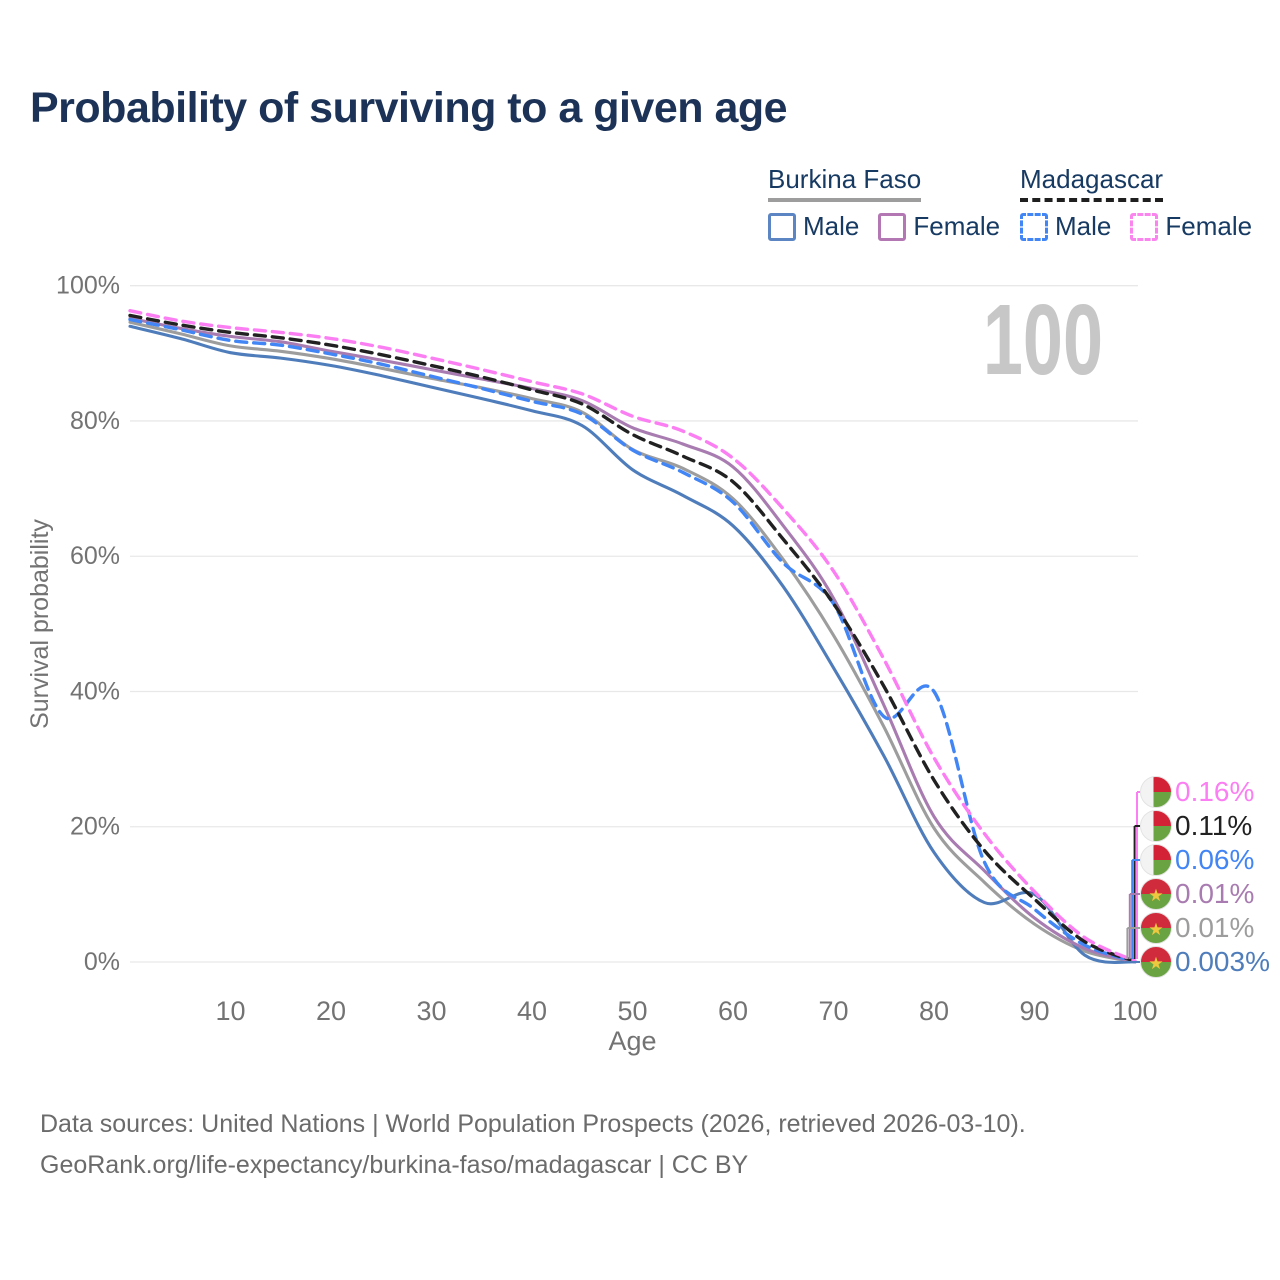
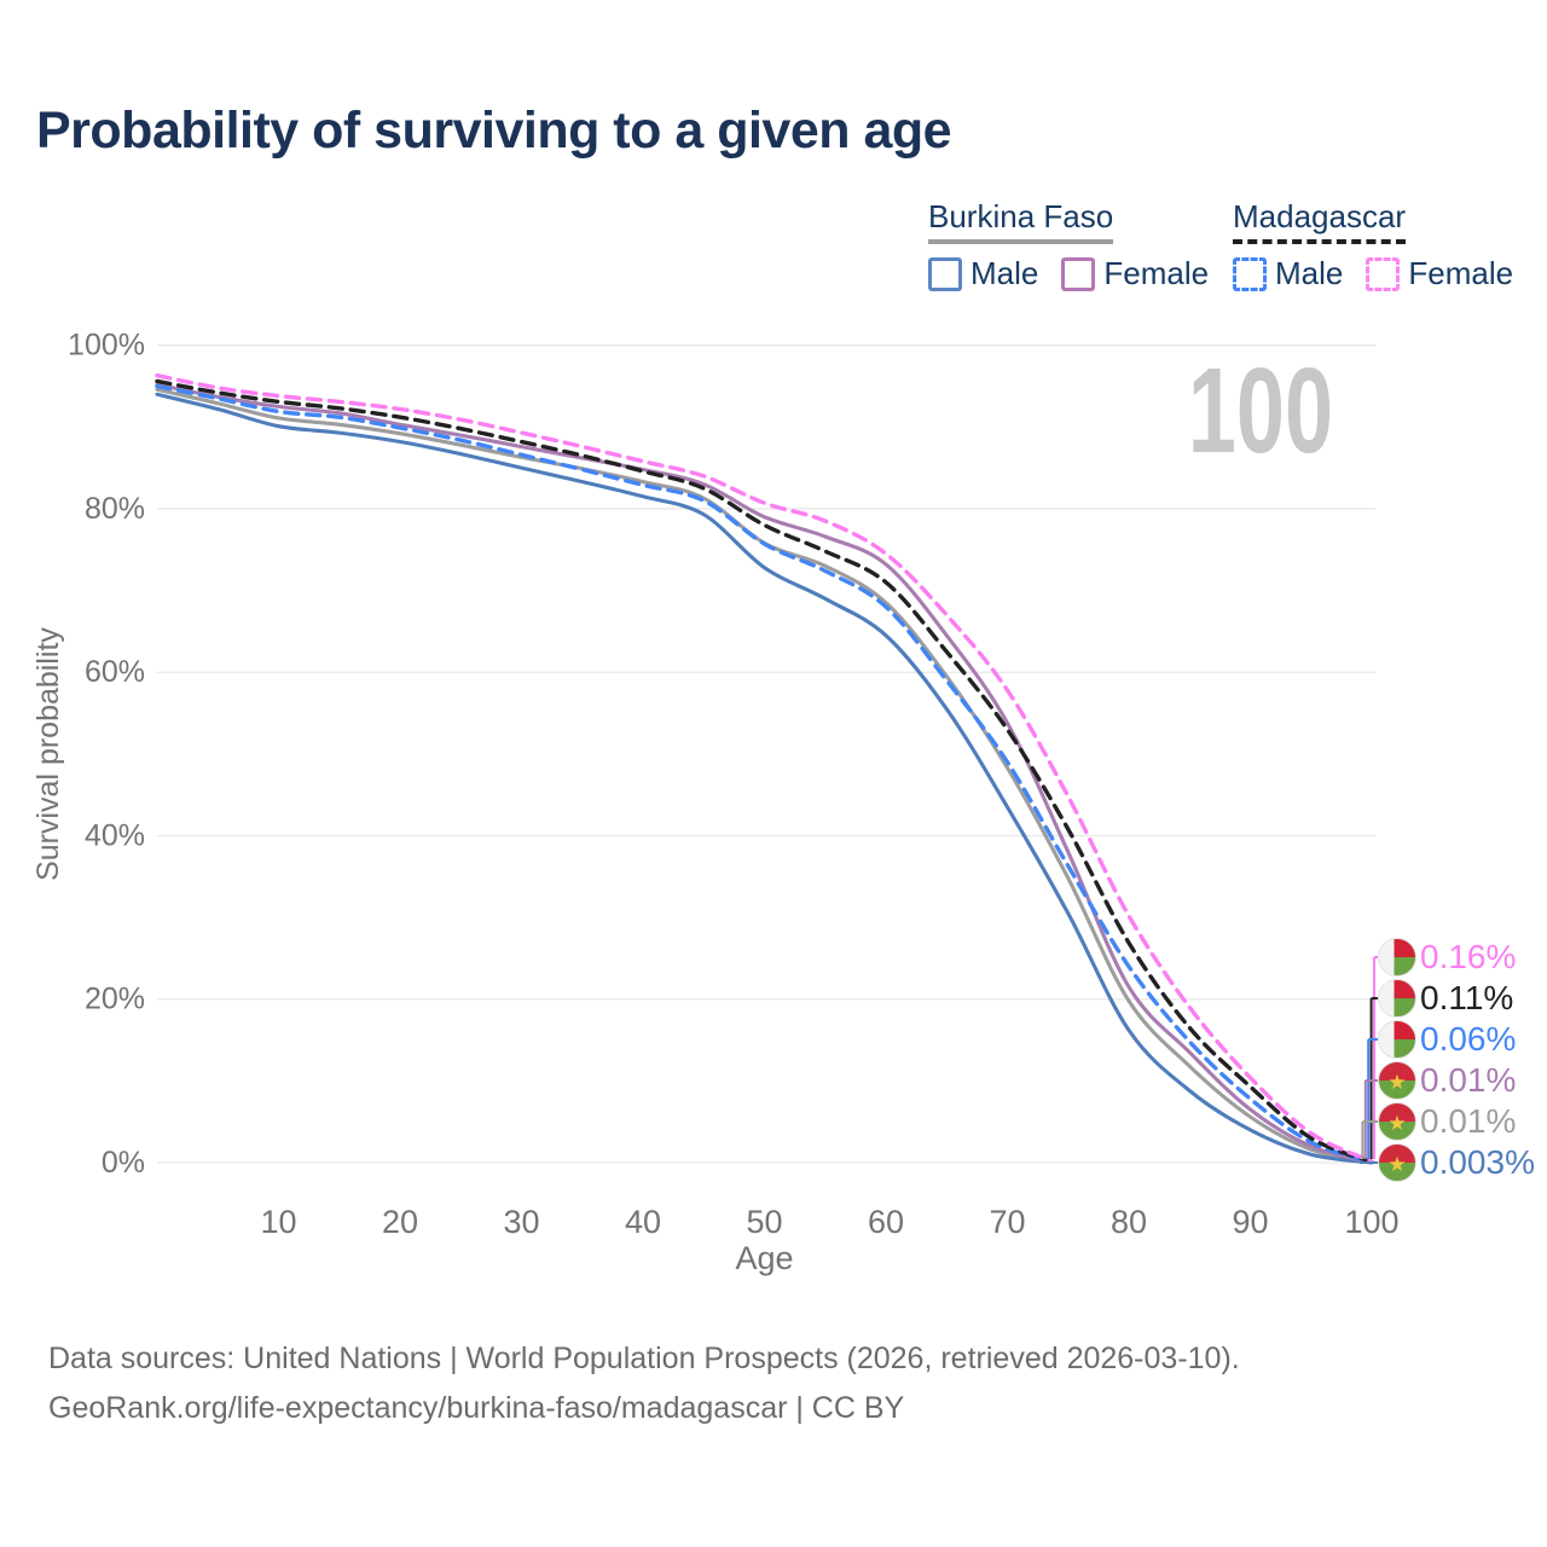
Madagascar Male/70: 53% -> 49%
Madagascar Male/80: 40% -> 24%
Burkina Faso Male/90: 10% -> 4%
